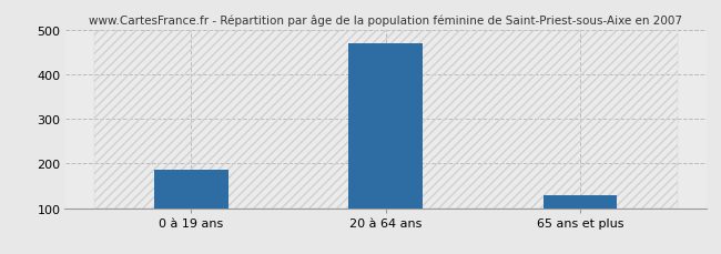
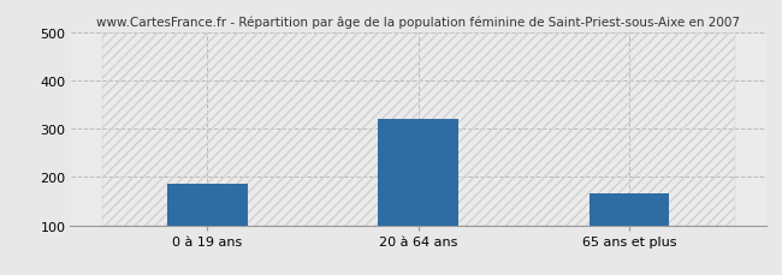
20 à 64 ans: 468 -> 320
65 ans et plus: 128 -> 165
